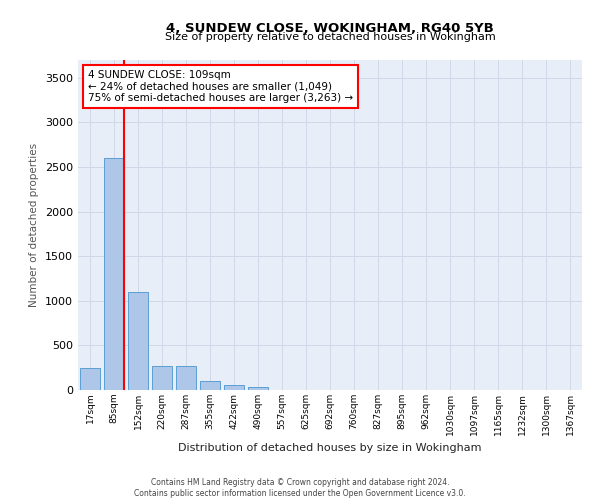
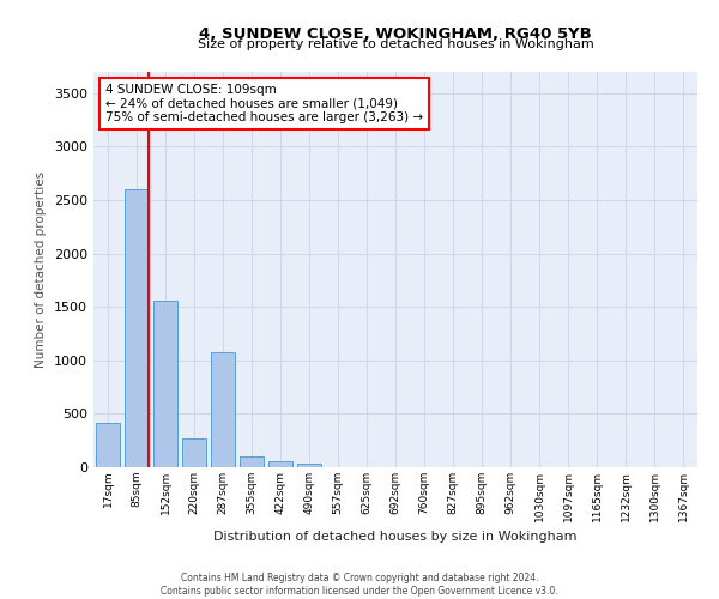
17sqm: 250 -> 420
152sqm: 1100 -> 1560
287sqm: 270 -> 1080
